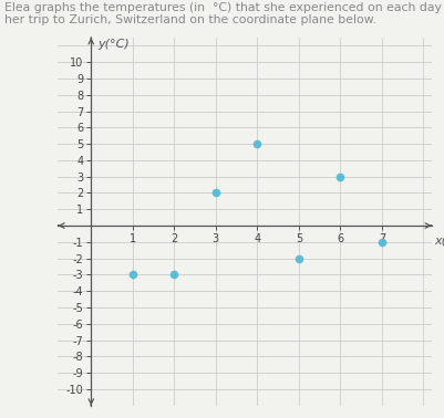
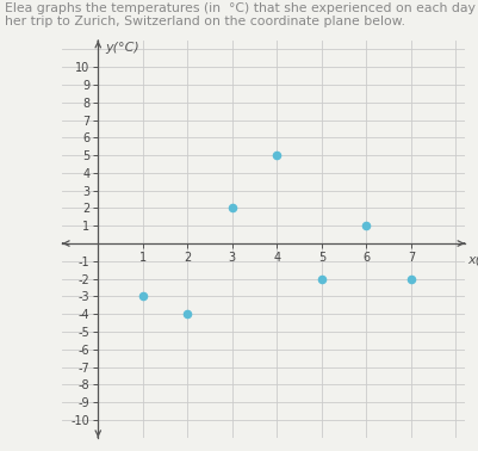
2: -3 -> -4
6: 3 -> 1
7: -1 -> -2
